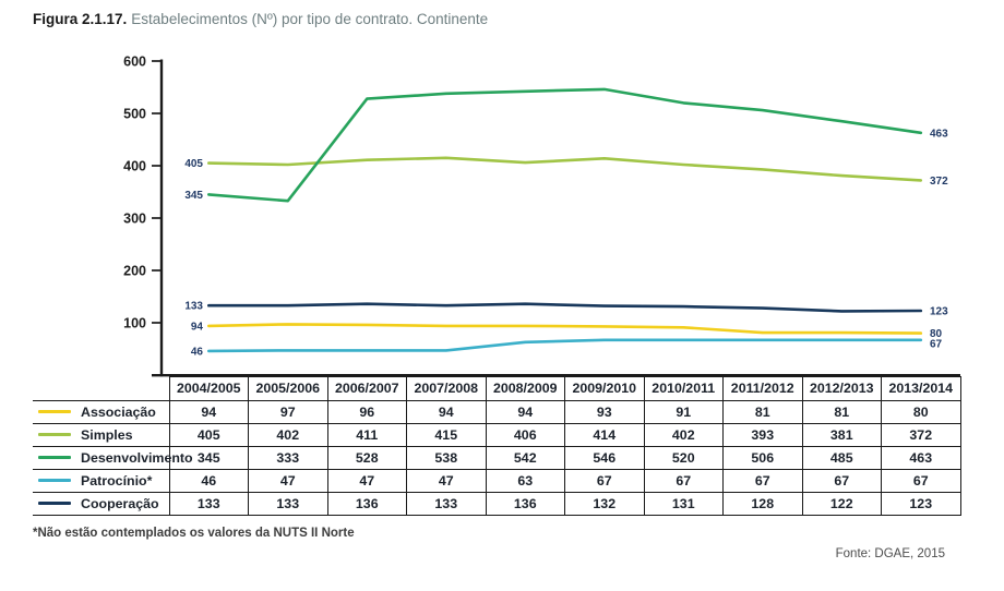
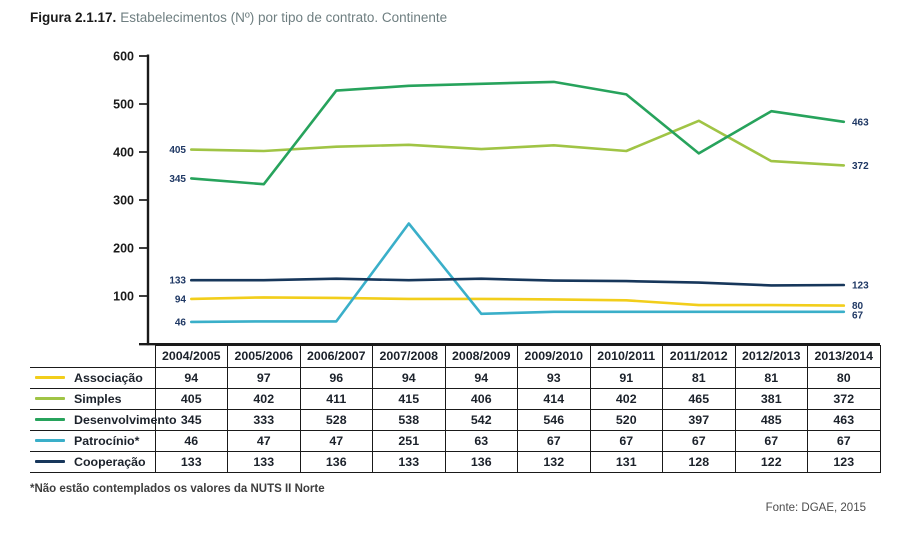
Patrocínio*/2007/2008: 47 -> 251
Simples/2011/2012: 393 -> 465
Desenvolvimento/2011/2012: 506 -> 397
